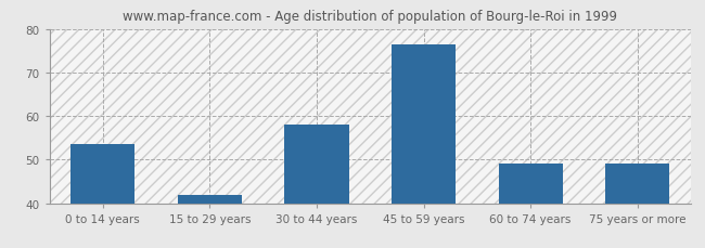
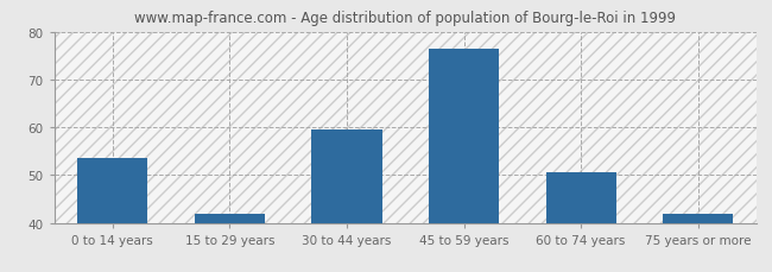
30 to 44 years: 58.0 -> 59.5
60 to 74 years: 49.0 -> 50.5
75 years or more: 49.0 -> 42.0
